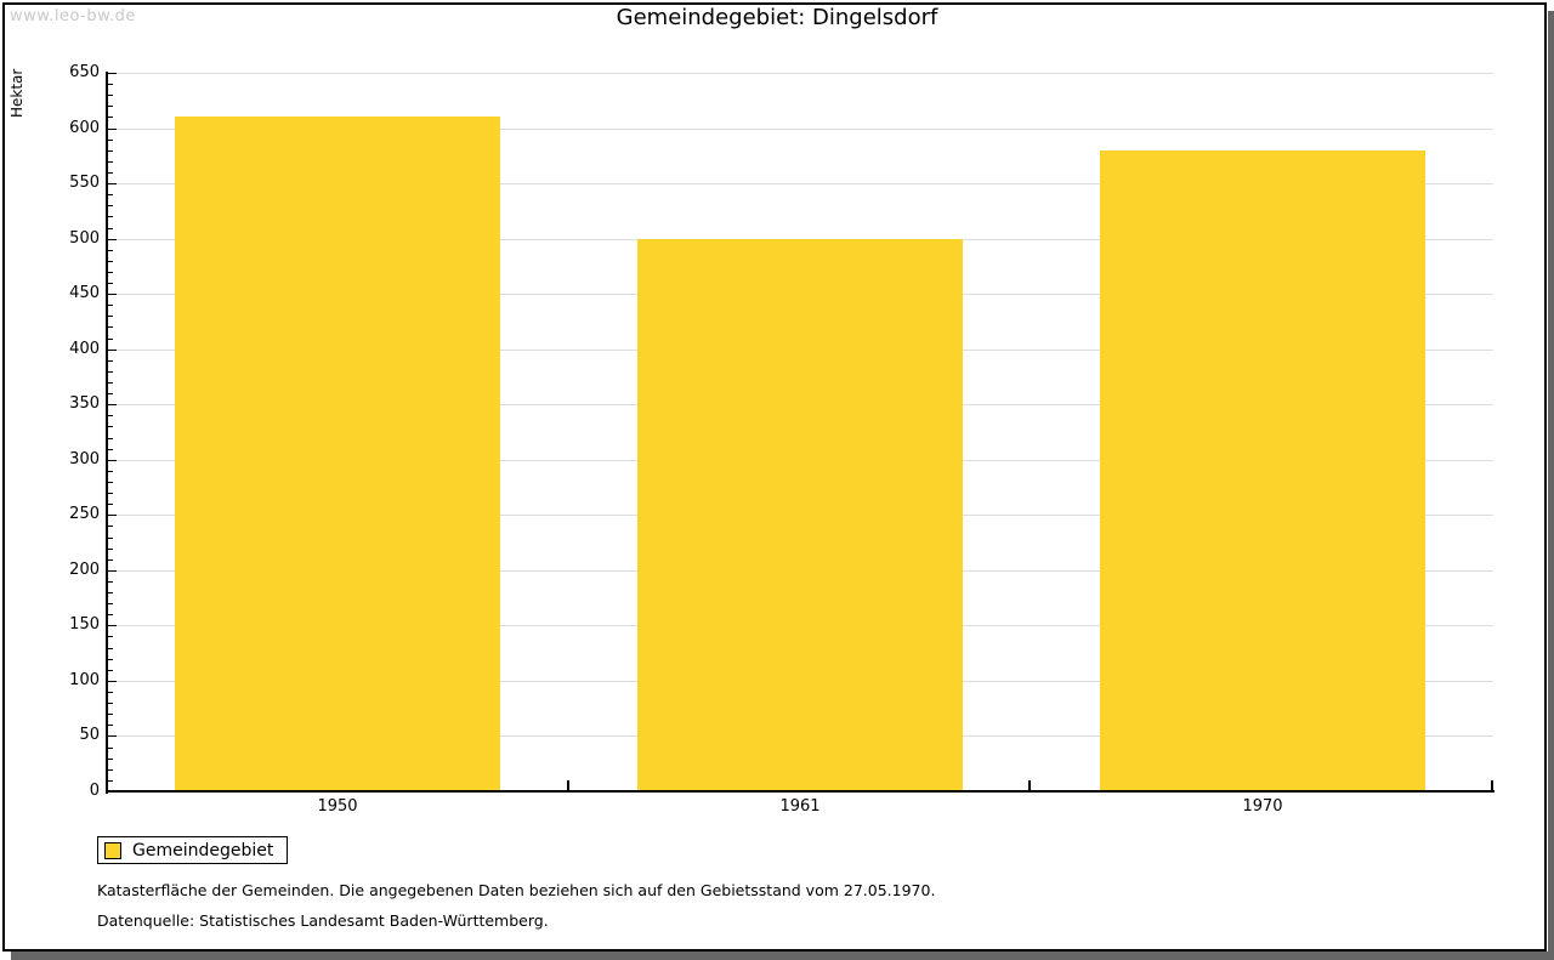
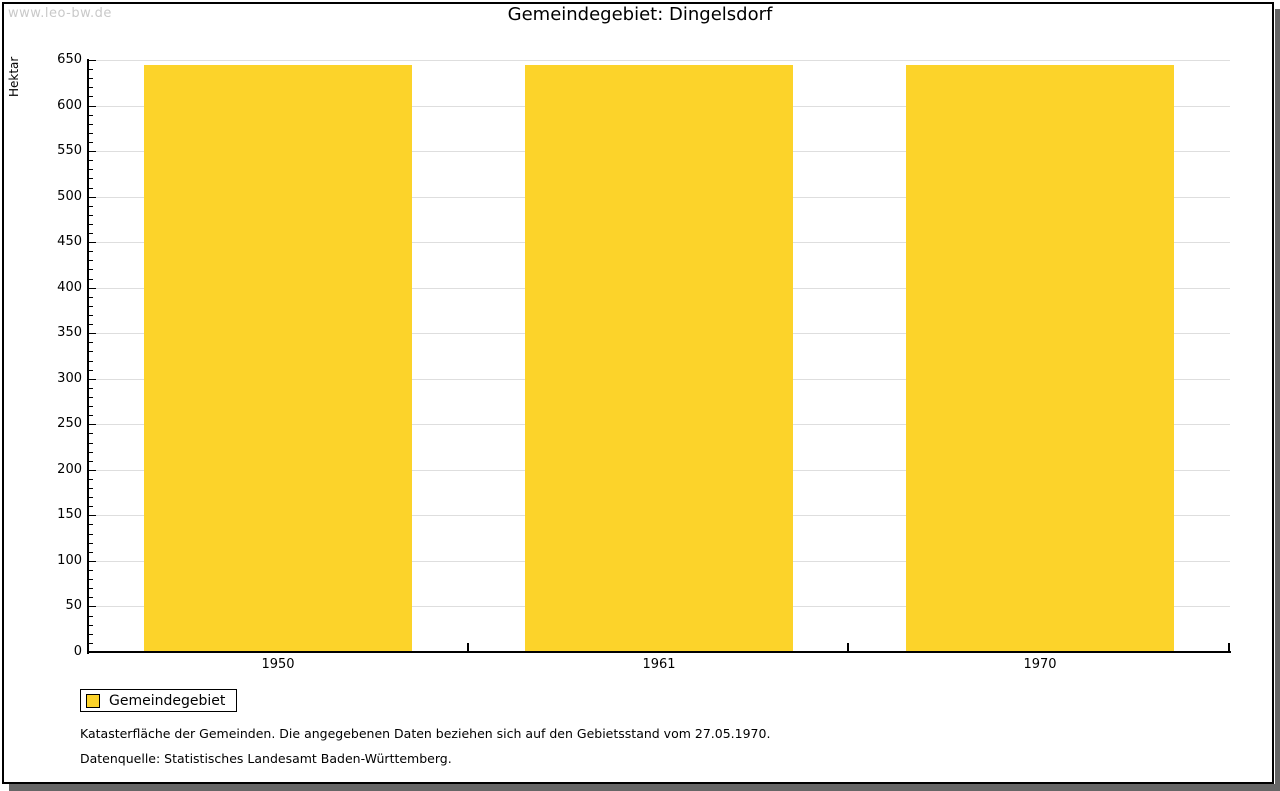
1950: 610 -> 640
1961: 500 -> 640
1970: 580 -> 640
